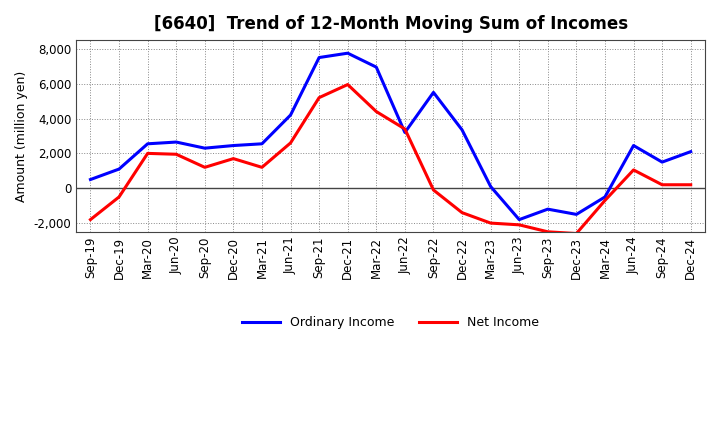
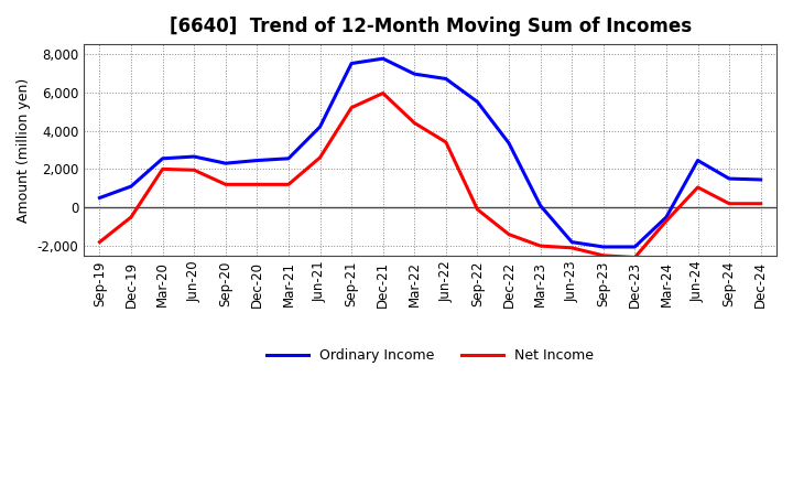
Net Income/Dec-20: 1,700 -> 1,200
Ordinary Income/Jun-22: 3,200 -> 6,700
Ordinary Income/Sep-23: -1,200 -> -2,000
Ordinary Income/Dec-23: -1,500 -> -2,000
Ordinary Income/Dec-24: 2,100 -> 1,400
